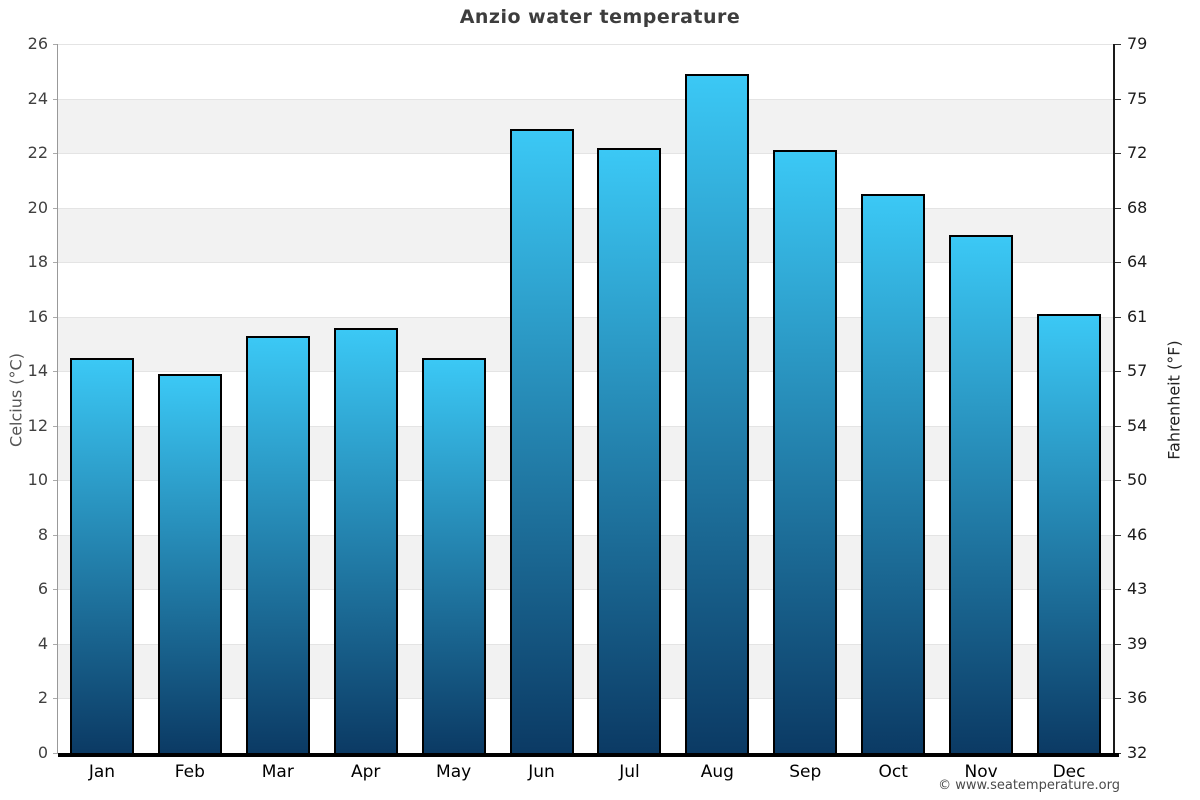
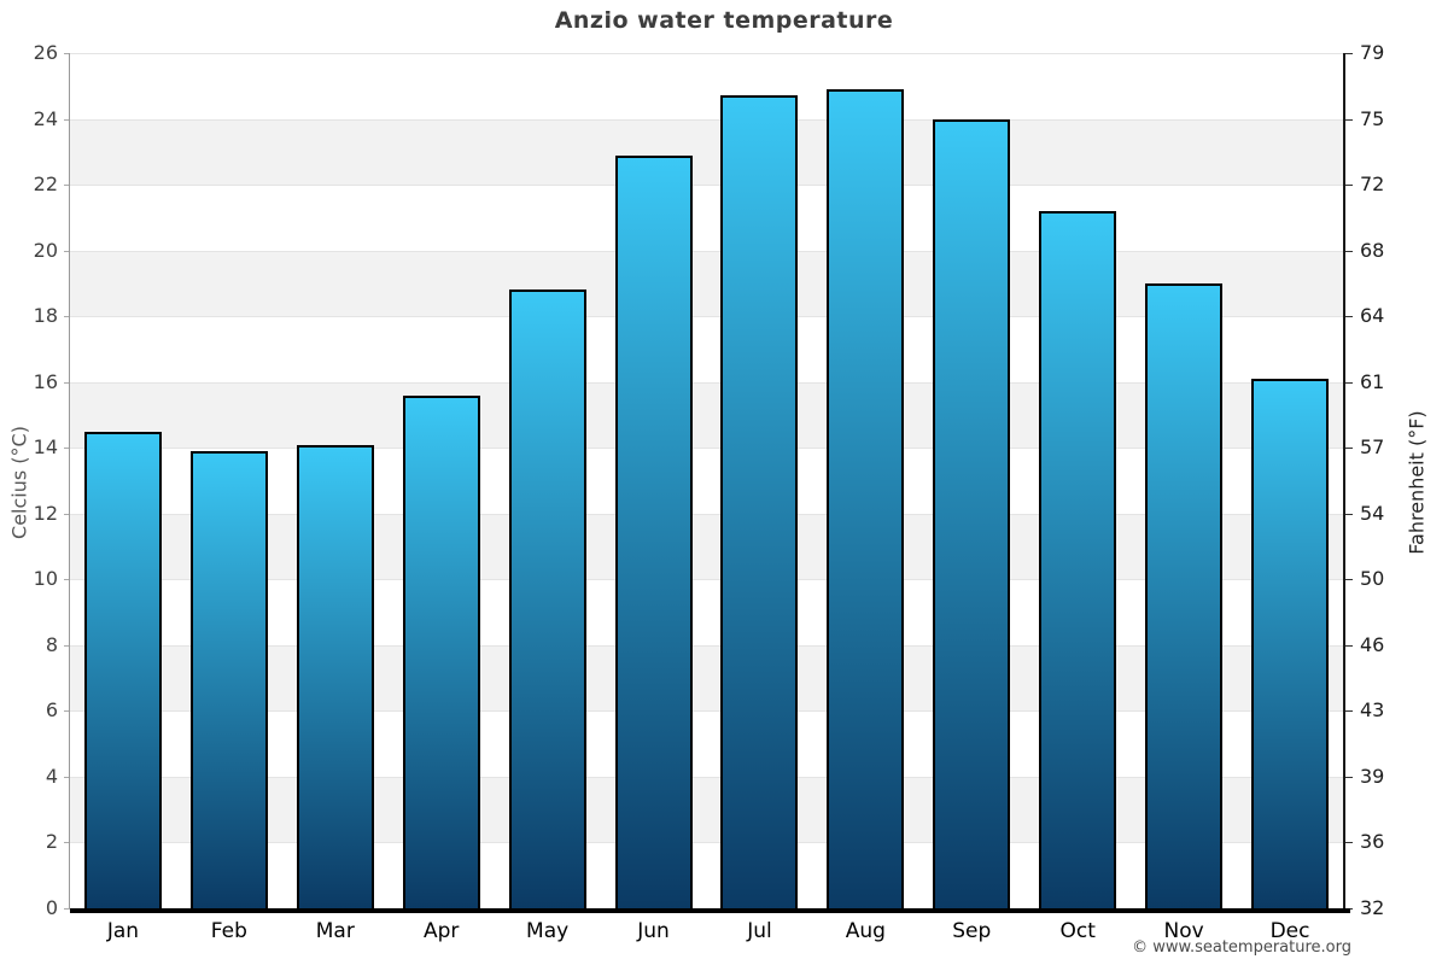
Mar: 15.3 -> 14.1
May: 14.5 -> 18.8
Jul: 22.2 -> 24.7
Sep: 22.1 -> 24.0
Oct: 20.5 -> 21.2
